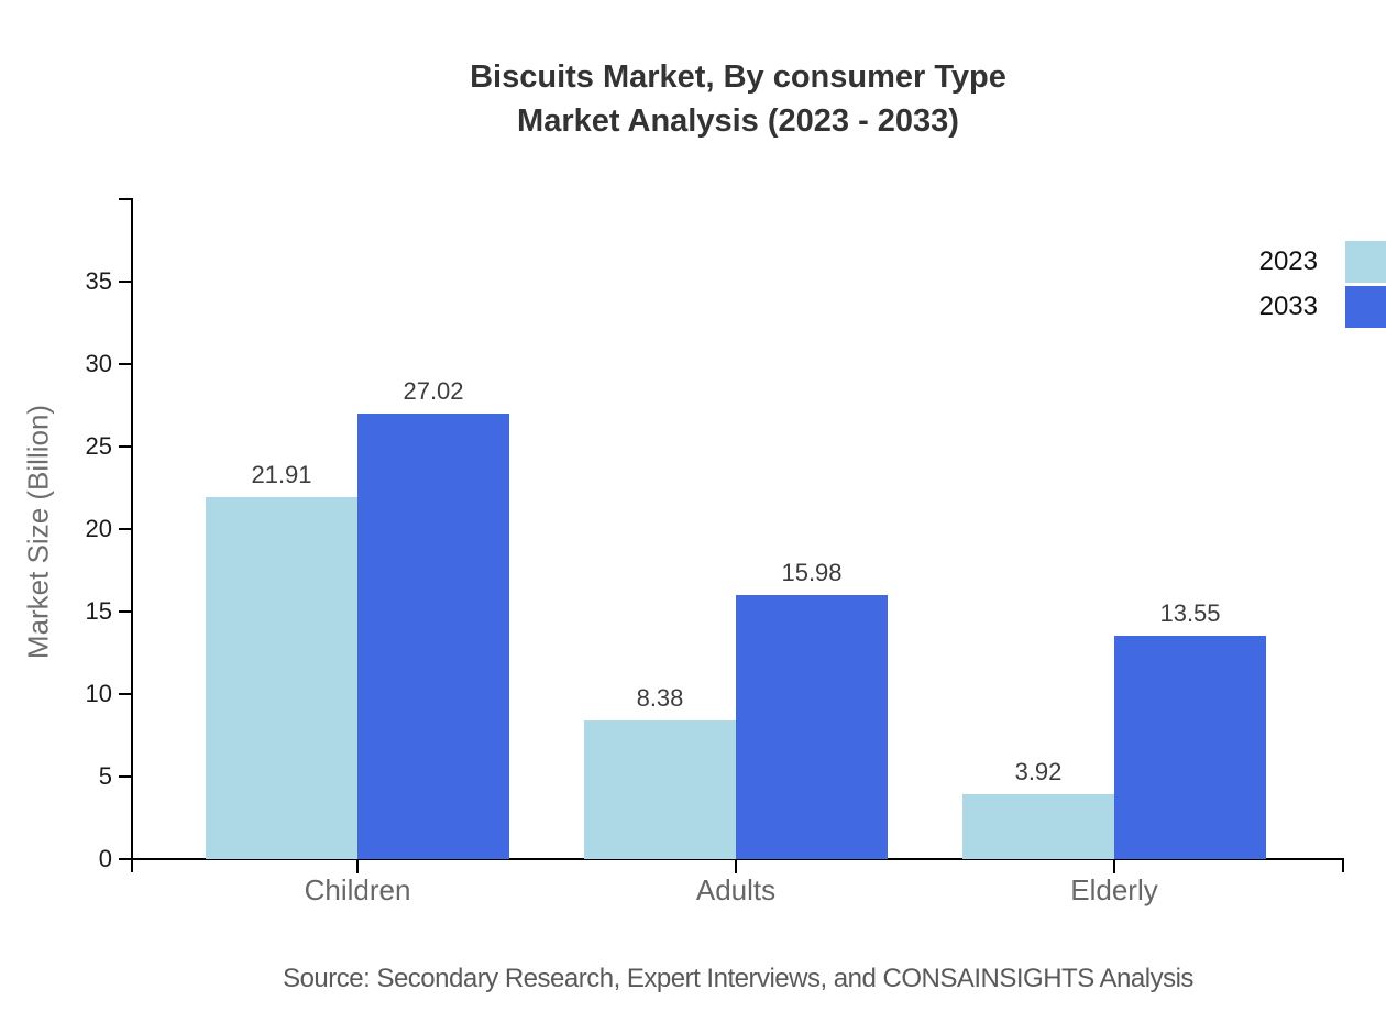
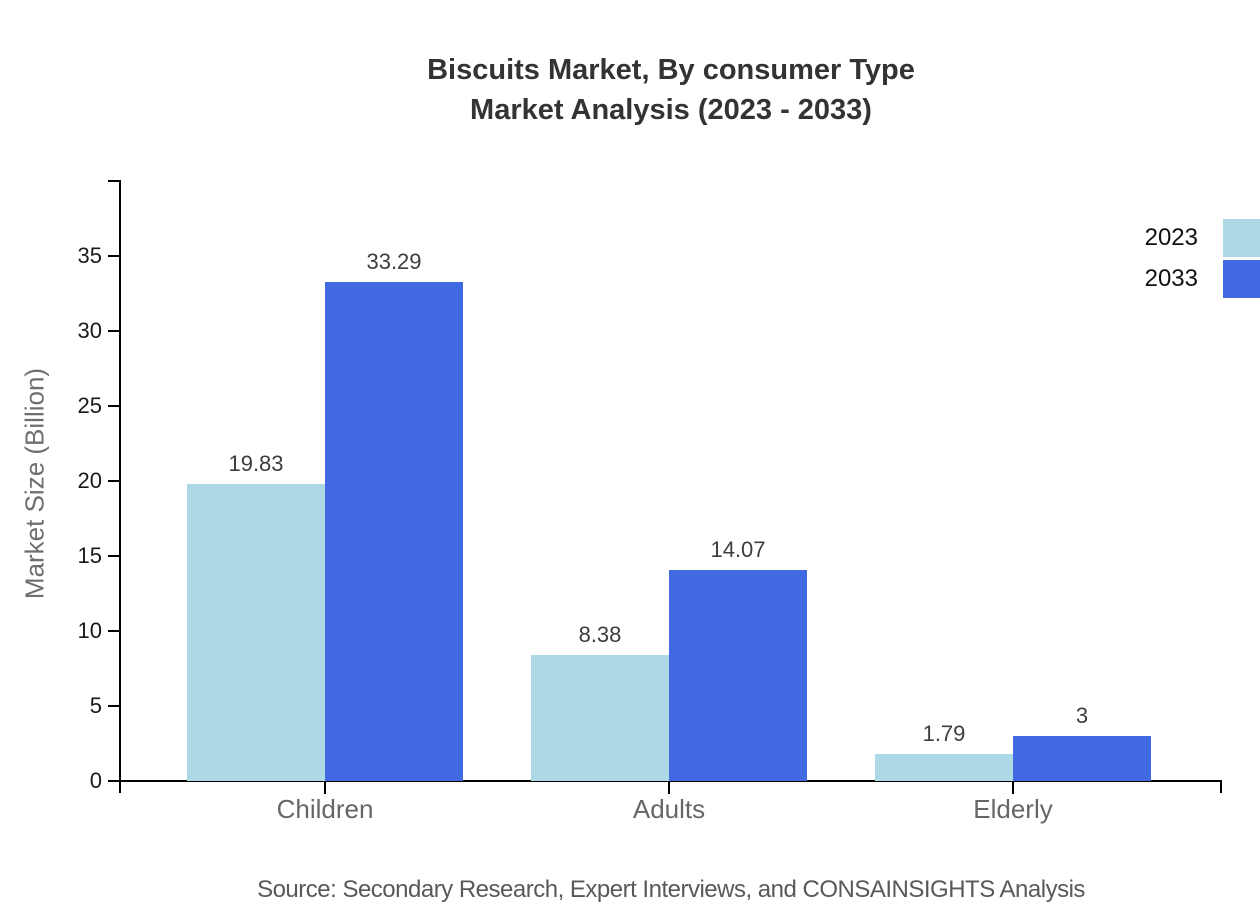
2023/Children: 21.91 -> 19.83
2033/Children: 27.02 -> 33.29
2033/Adults: 15.98 -> 14.07
2023/Elderly: 3.92 -> 1.79
2033/Elderly: 13.55 -> 3
